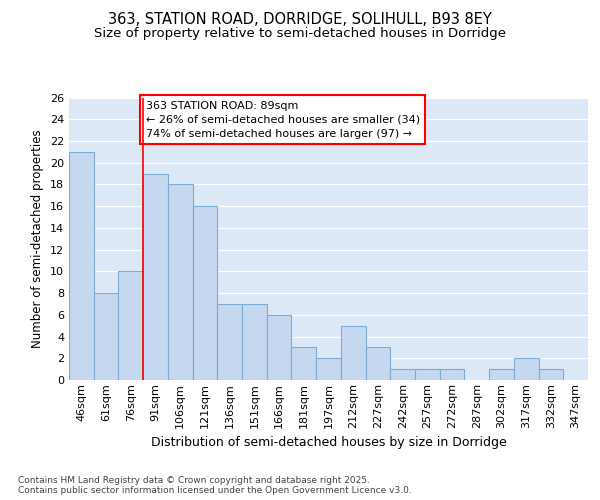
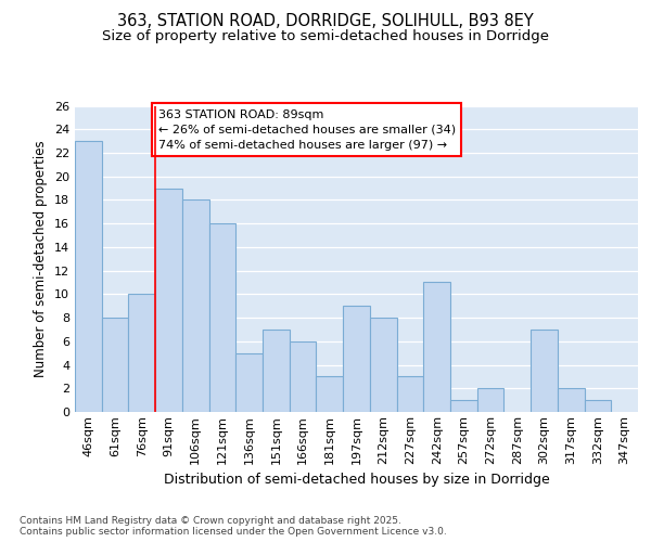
46sqm: 21 -> 23
136sqm: 7 -> 5
197sqm: 2 -> 9
212sqm: 5 -> 8
242sqm: 1 -> 11
272sqm: 1 -> 2
302sqm: 1 -> 7
